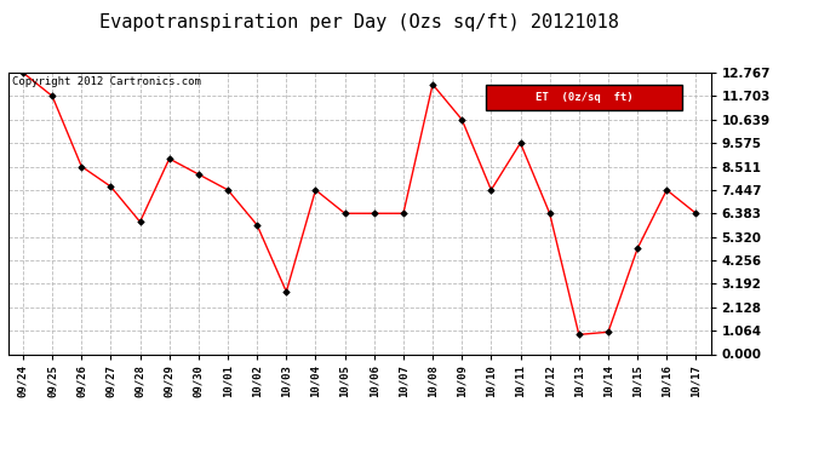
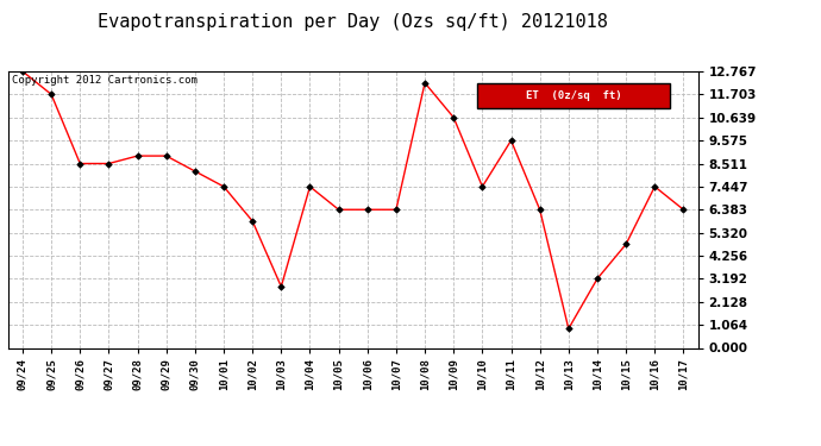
09/27: 7.6 -> 8.5
09/28: 6.0 -> 8.9
10/14: 1.0 -> 3.2
